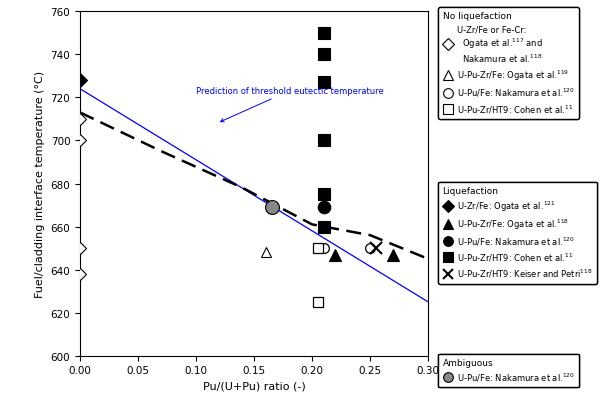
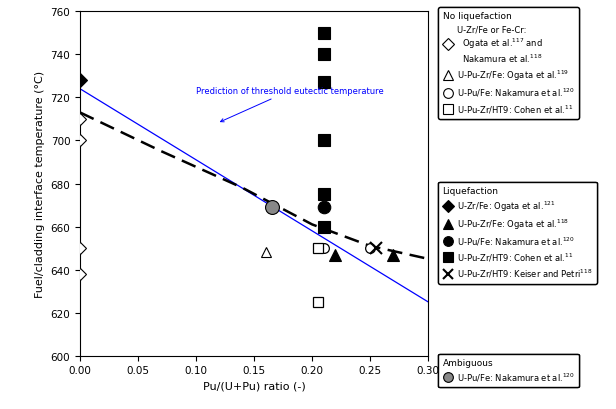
0.25: 656 -> 651
